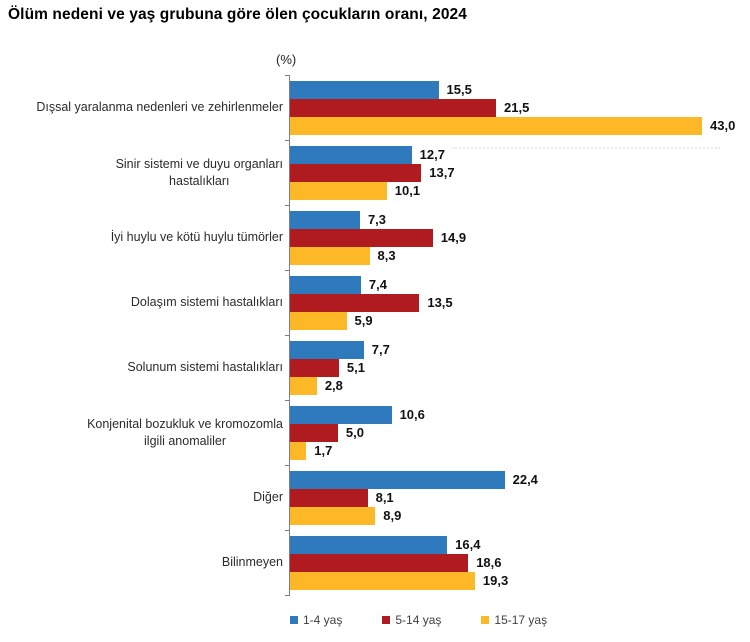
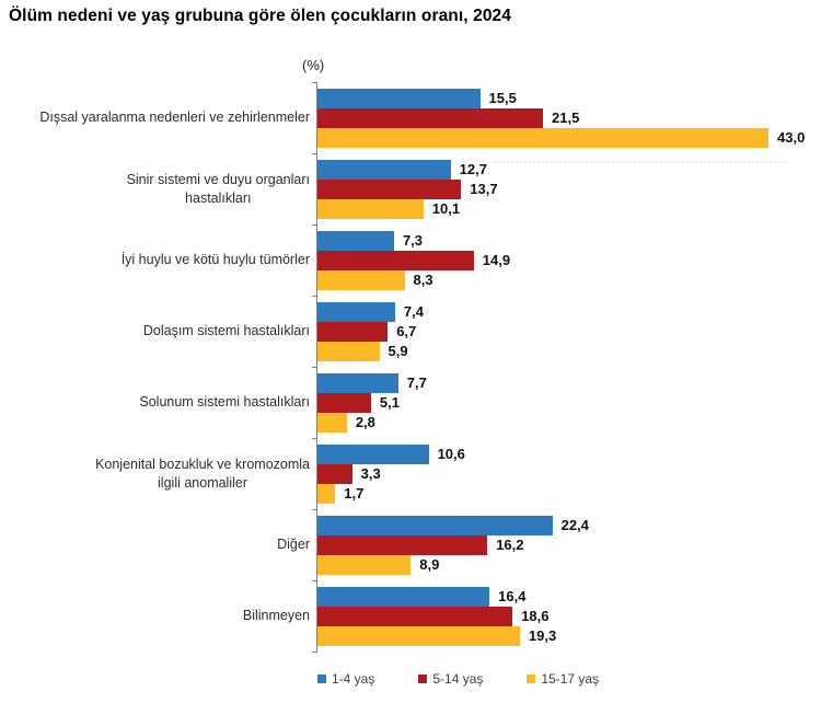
5-14 yaş/Dolaşım sistemi hastalıkları: 13,5 -> 6,7
5-14 yaş/Konjenital bozukluk ve kromozomla ilgili anomaliler: 5,0 -> 3,3
5-14 yaş/Diğer: 8,1 -> 16,2
